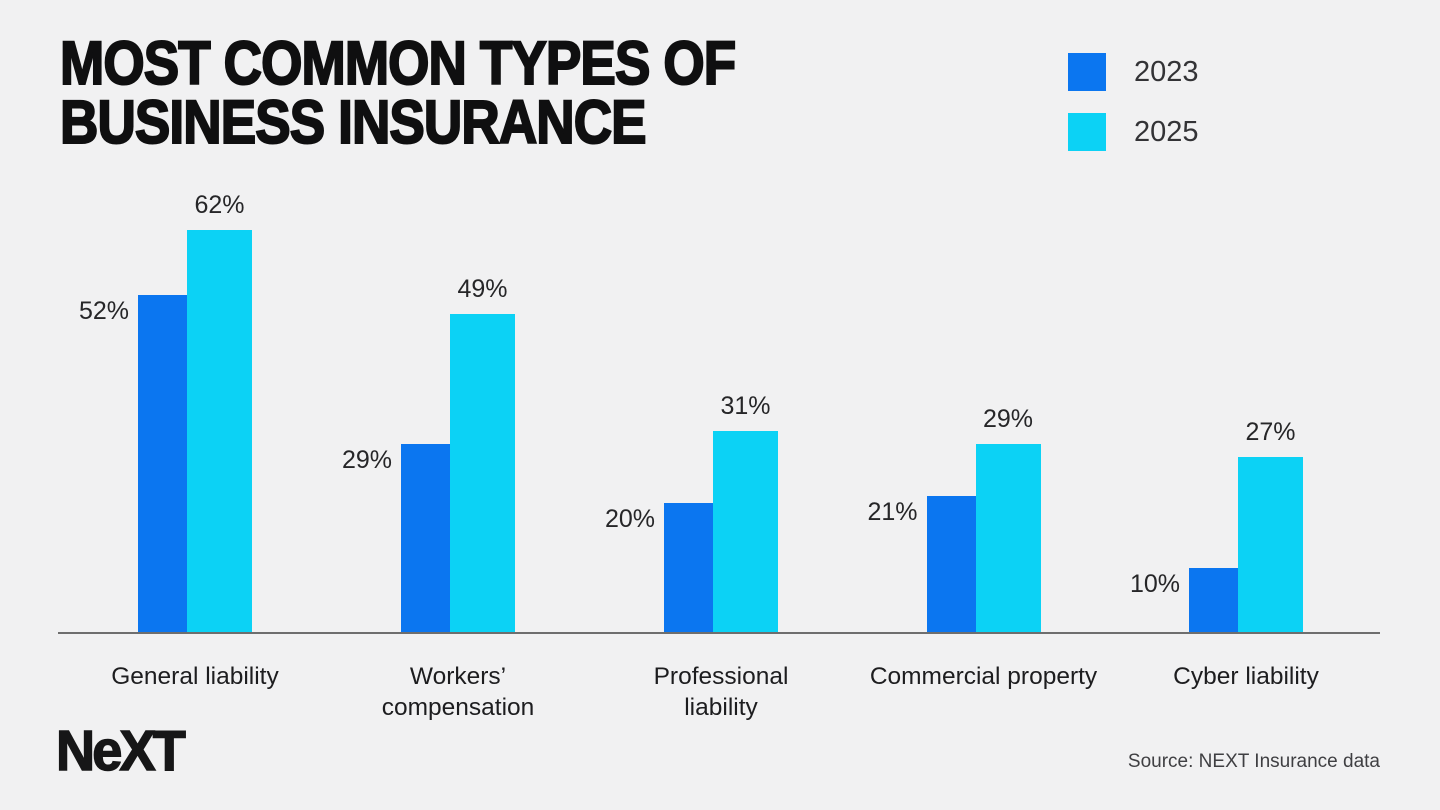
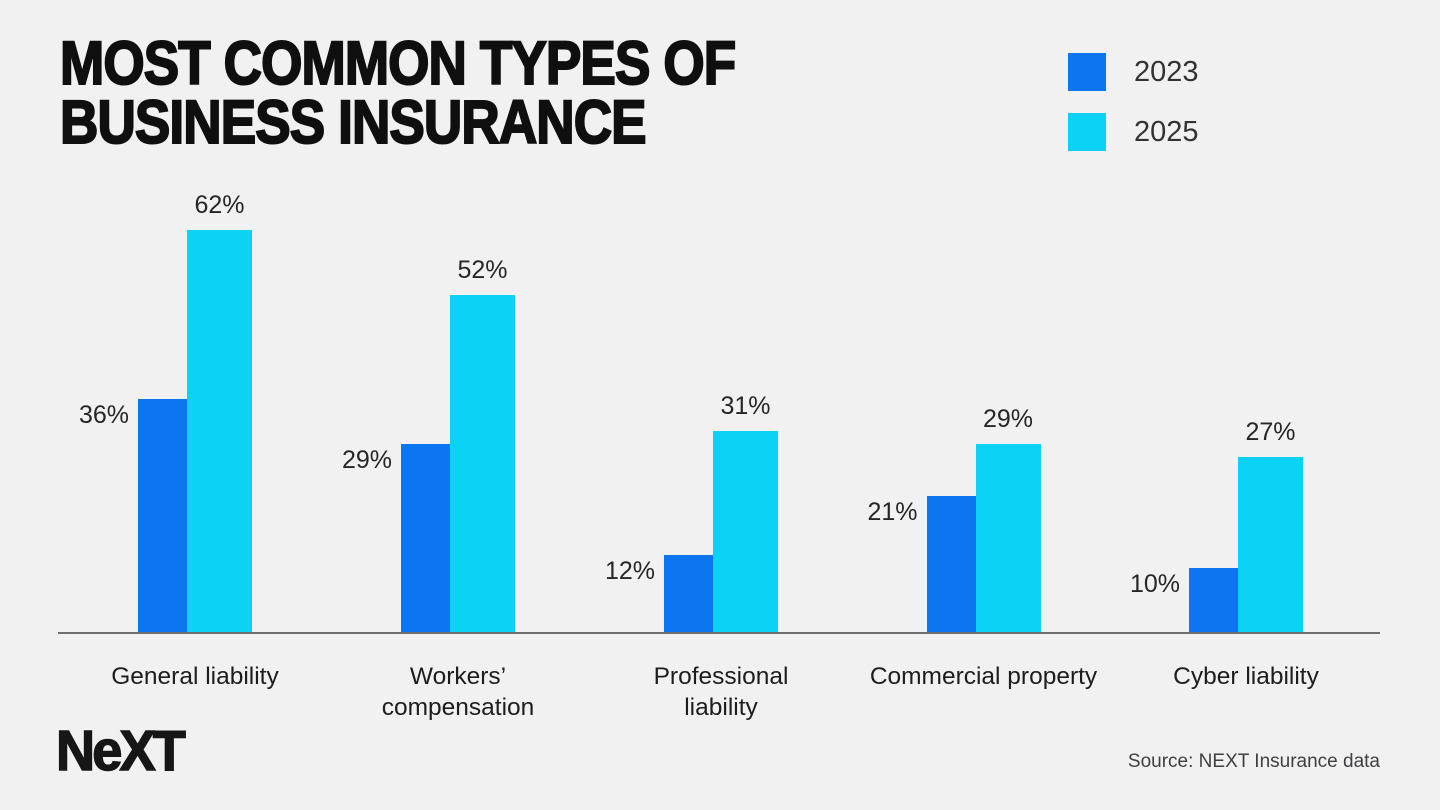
2023/General liability: 52% -> 36%
2025/Workers’ compensation: 49% -> 52%
2023/Professional liability: 20% -> 12%
